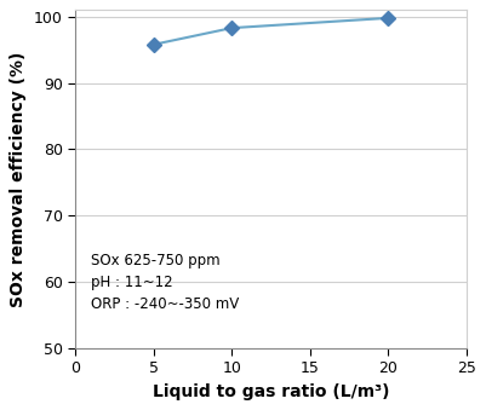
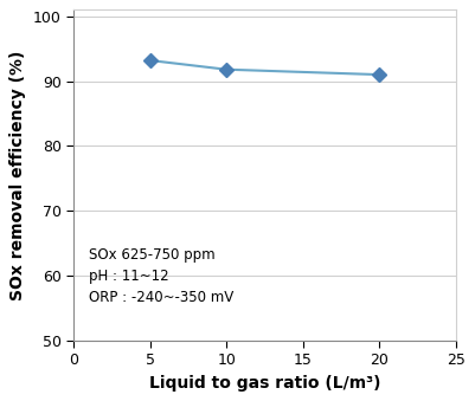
5: 95.8 -> 93.2
10: 98.3 -> 91.8
20: 99.8 -> 91.0
